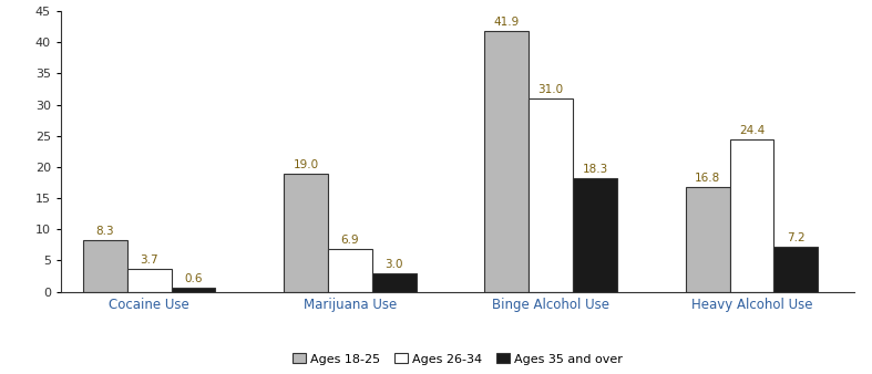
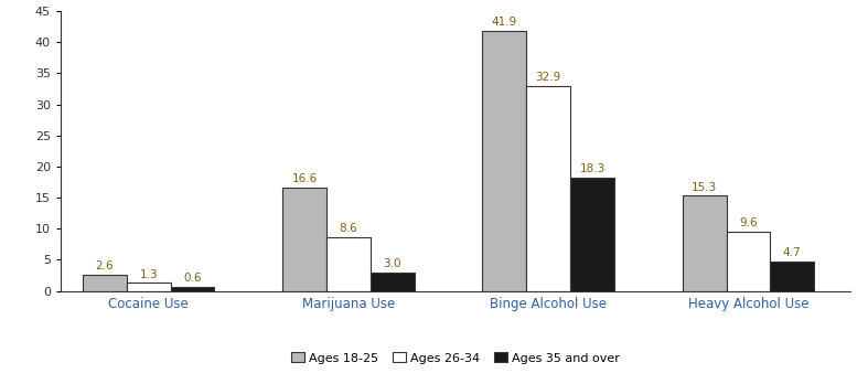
Ages 18-25/Cocaine Use: 8.3 -> 2.6
Ages 26-34/Cocaine Use: 3.7 -> 1.3
Ages 18-25/Marijuana Use: 19.0 -> 16.6
Ages 26-34/Marijuana Use: 6.9 -> 8.6
Ages 26-34/Binge Alcohol Use: 31.0 -> 32.9
Ages 18-25/Heavy Alcohol Use: 16.8 -> 15.3
Ages 26-34/Heavy Alcohol Use: 24.4 -> 9.6
Ages 35 and over/Heavy Alcohol Use: 7.2 -> 4.7
